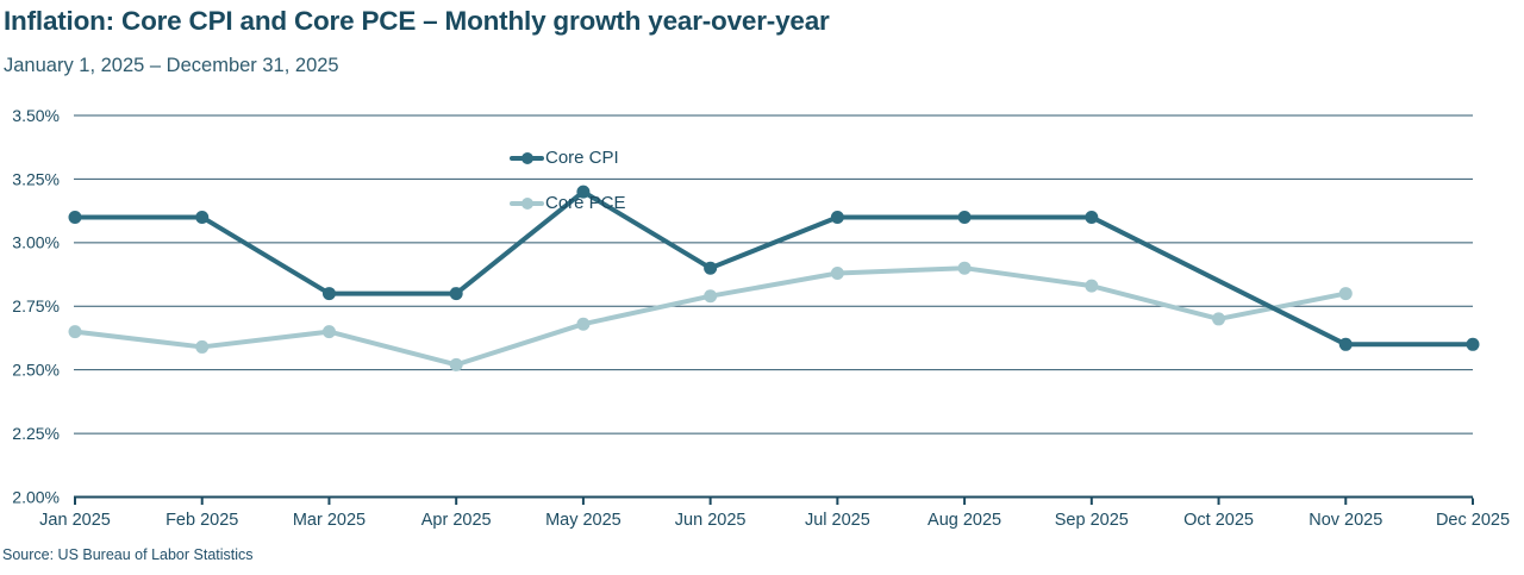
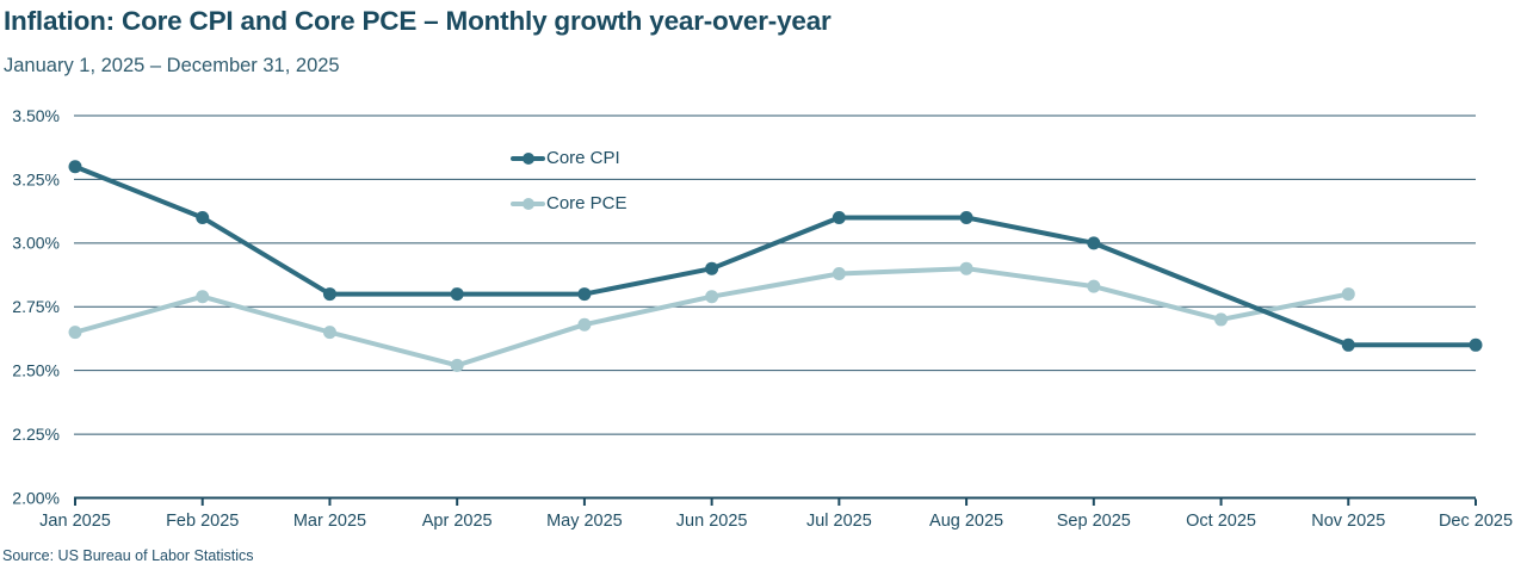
Core CPI/Jan 2025: 3.1% -> 3.3%
Core PCE/Feb 2025: 2.59% -> 2.79%
Core CPI/May 2025: 3.2% -> 2.8%
Core CPI/Sep 2025: 3.1% -> 3.0%
